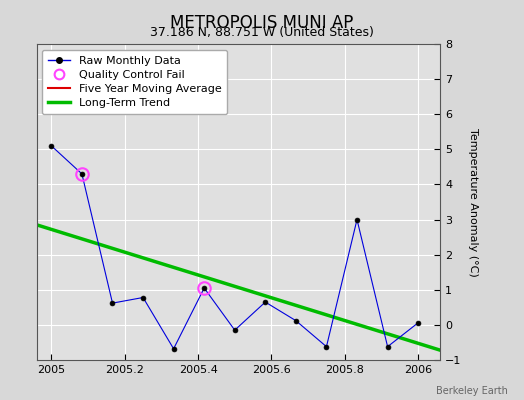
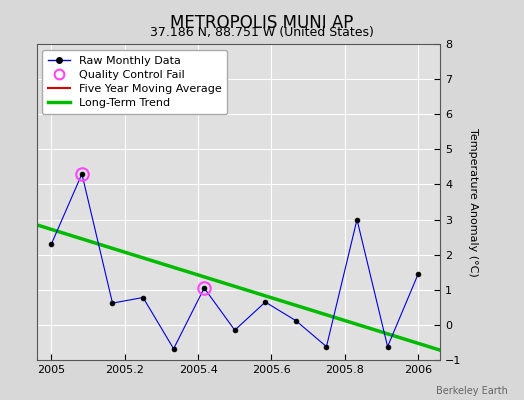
2005: 5.10 -> 2.30
2006: 0.06 -> 1.45
